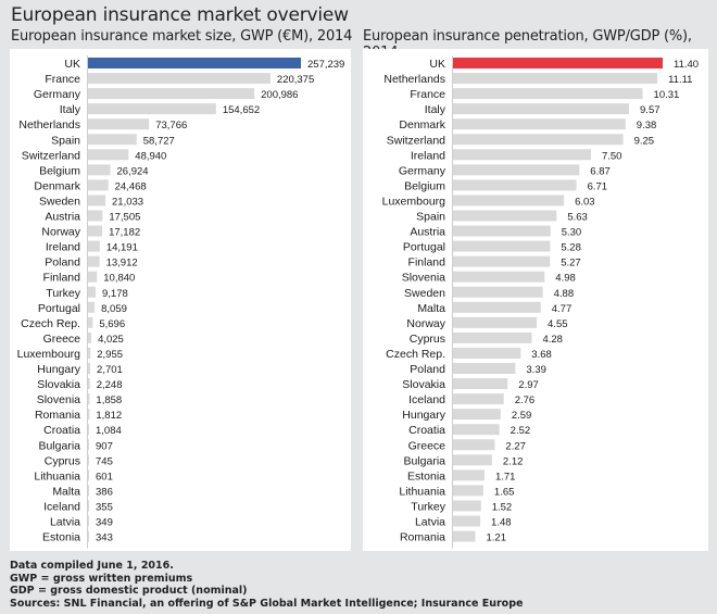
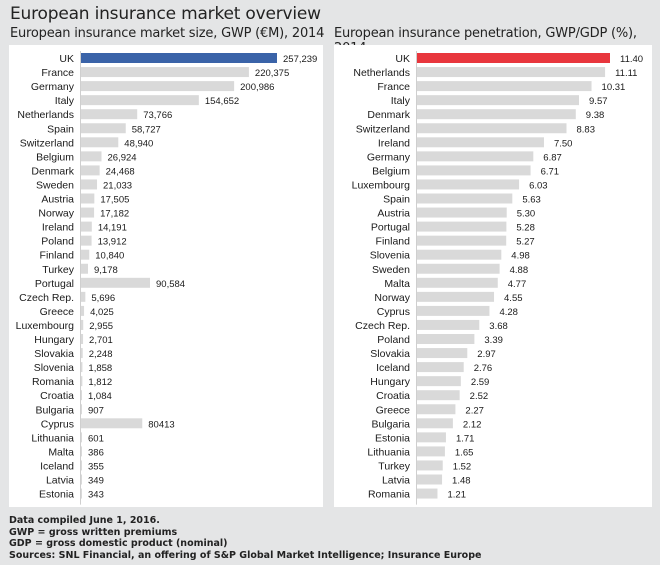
European insurance market size, GWP (€M), 2014/Portugal: 8,059 -> 90,584
European insurance market size, GWP (€M), 2014/Cyprus: 745 -> 80413
European insurance penetration, GWP/GDP (%), 2014/Switzerland: 9.25 -> 8.83
